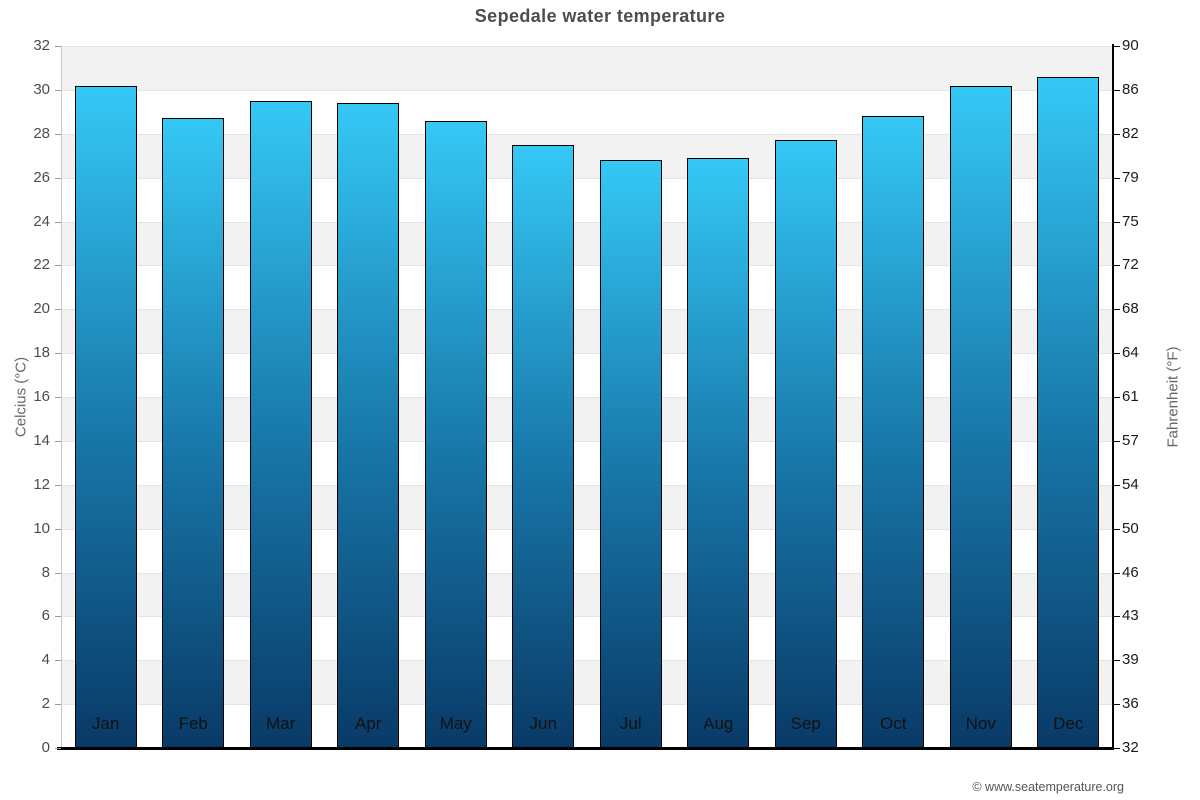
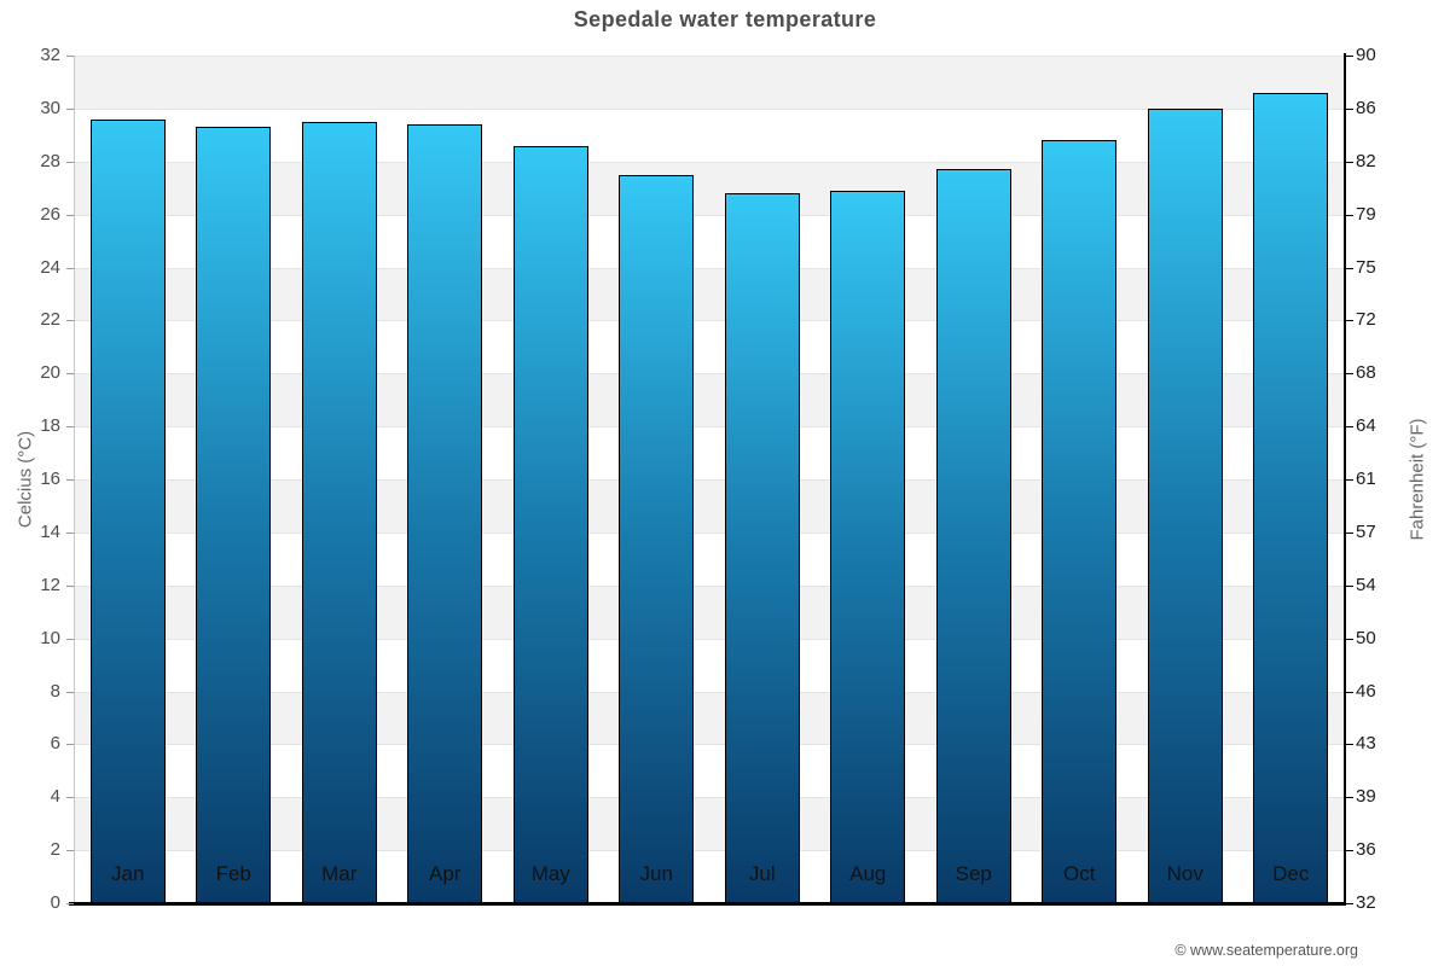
Jan: 30.2 -> 29.6
Feb: 28.7 -> 29.3
Nov: 30.2 -> 30.0
